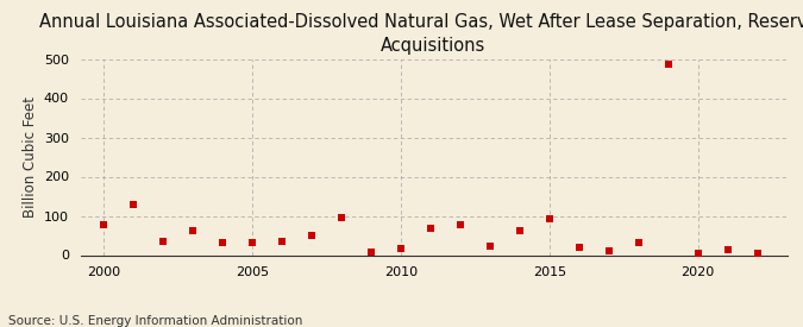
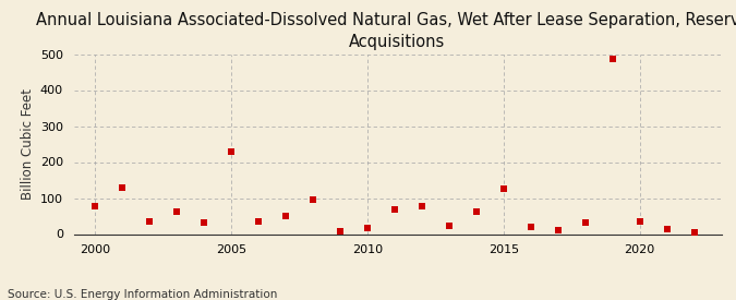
2005: 33 -> 230
2015: 92 -> 125
2020: 5 -> 35
